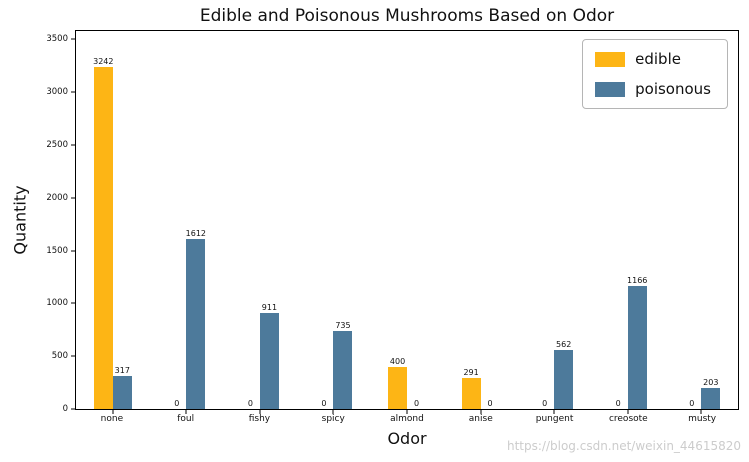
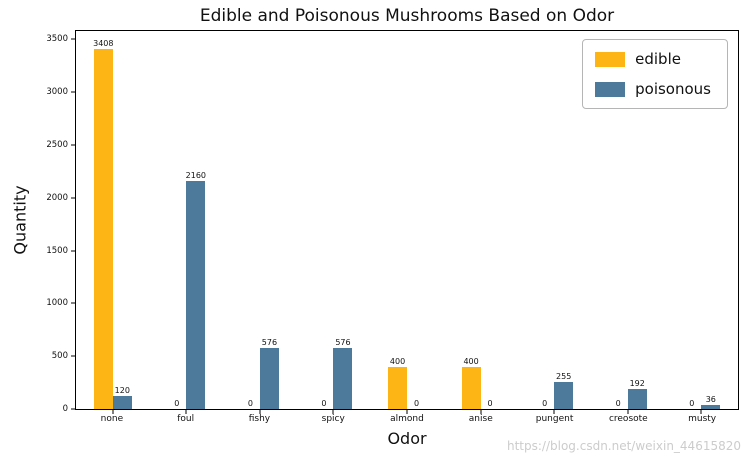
edible/none: 3242 -> 3408
poisonous/none: 317 -> 120
poisonous/foul: 1612 -> 2160
poisonous/fishy: 911 -> 576
poisonous/spicy: 735 -> 576
edible/anise: 291 -> 400
poisonous/pungent: 562 -> 255
poisonous/creosote: 1166 -> 192
poisonous/musty: 203 -> 36
